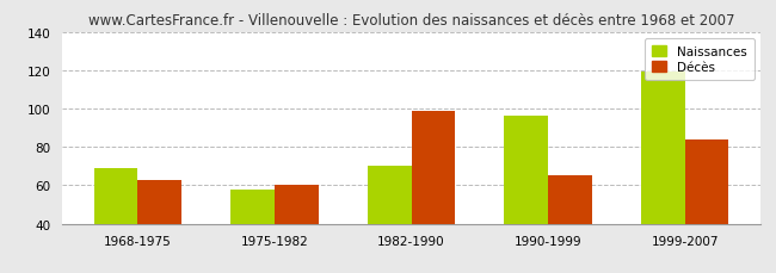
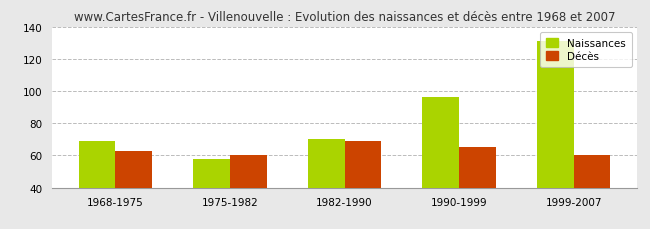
Décès/1982-1990: 99 -> 69
Naissances/1999-2007: 119 -> 131
Décès/1999-2007: 84 -> 60
